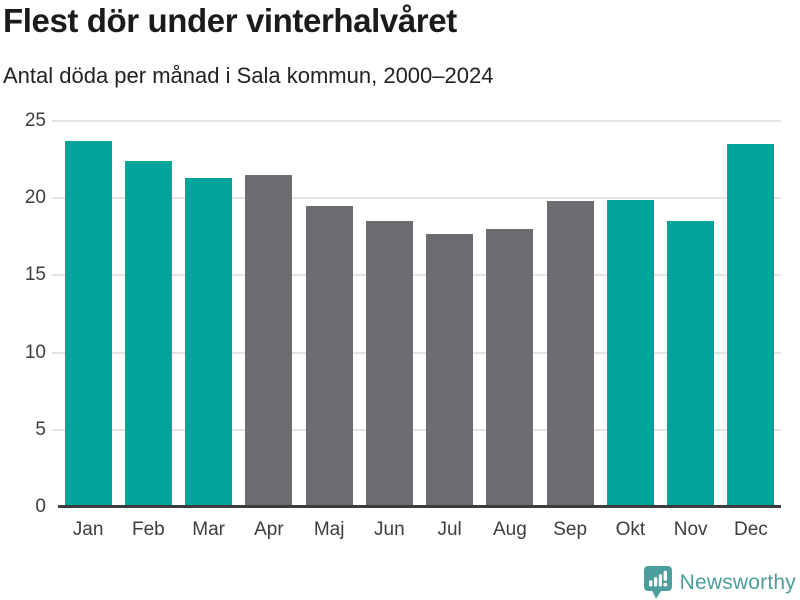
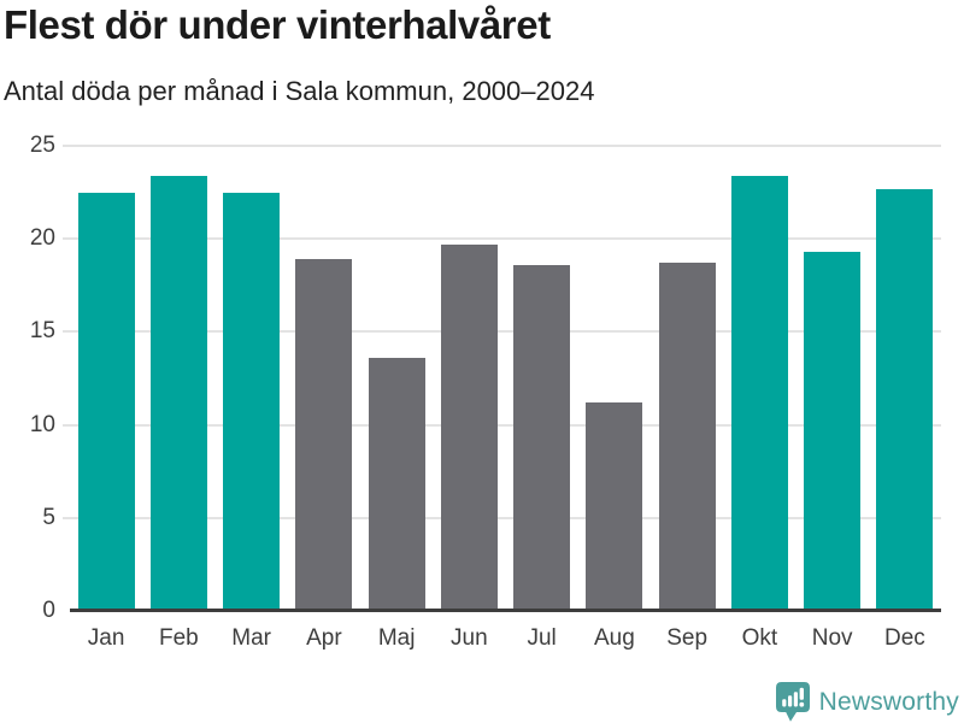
Jan: 23.7 -> 22.5
Feb: 22.4 -> 23.4
Mar: 21.3 -> 22.5
Apr: 21.5 -> 18.9
Maj: 19.5 -> 13.6
Jun: 18.5 -> 19.7
Jul: 17.7 -> 18.6
Aug: 18.0 -> 11.2
Sep: 19.8 -> 18.7
Okt: 19.9 -> 23.4
Nov: 18.5 -> 19.3
Dec: 23.5 -> 22.7
